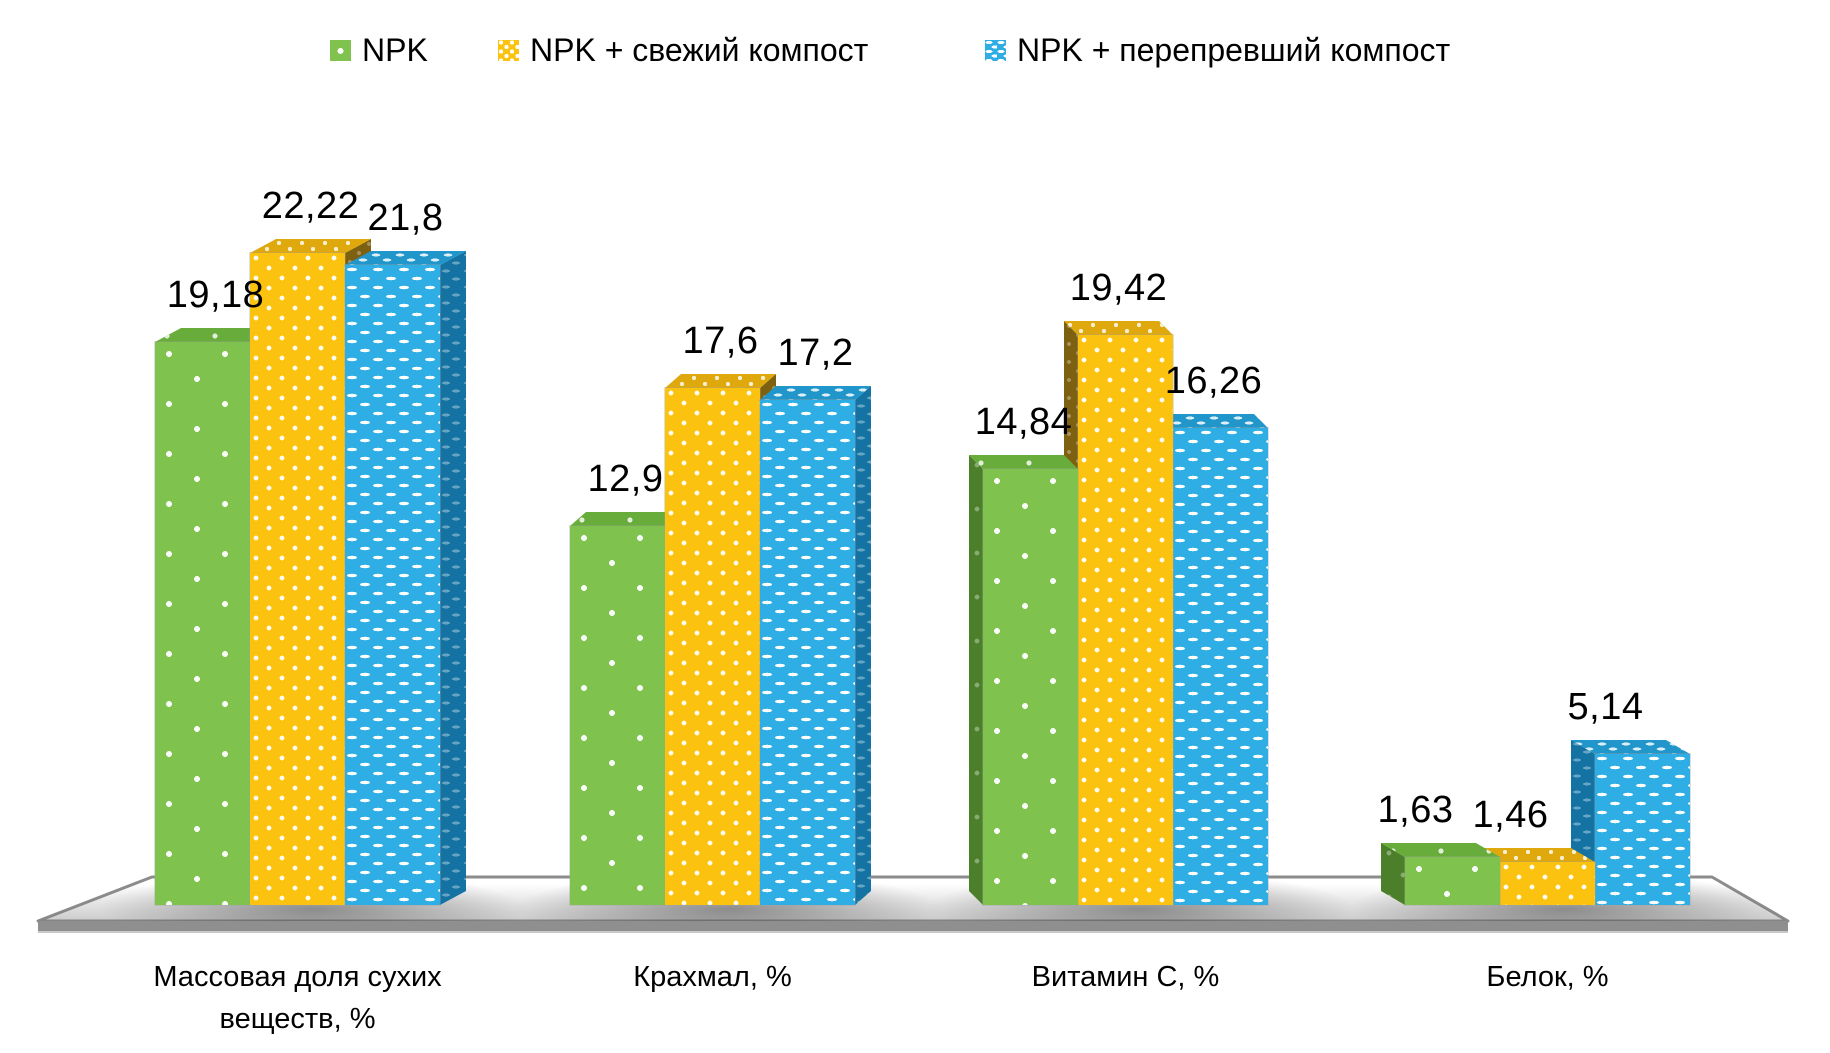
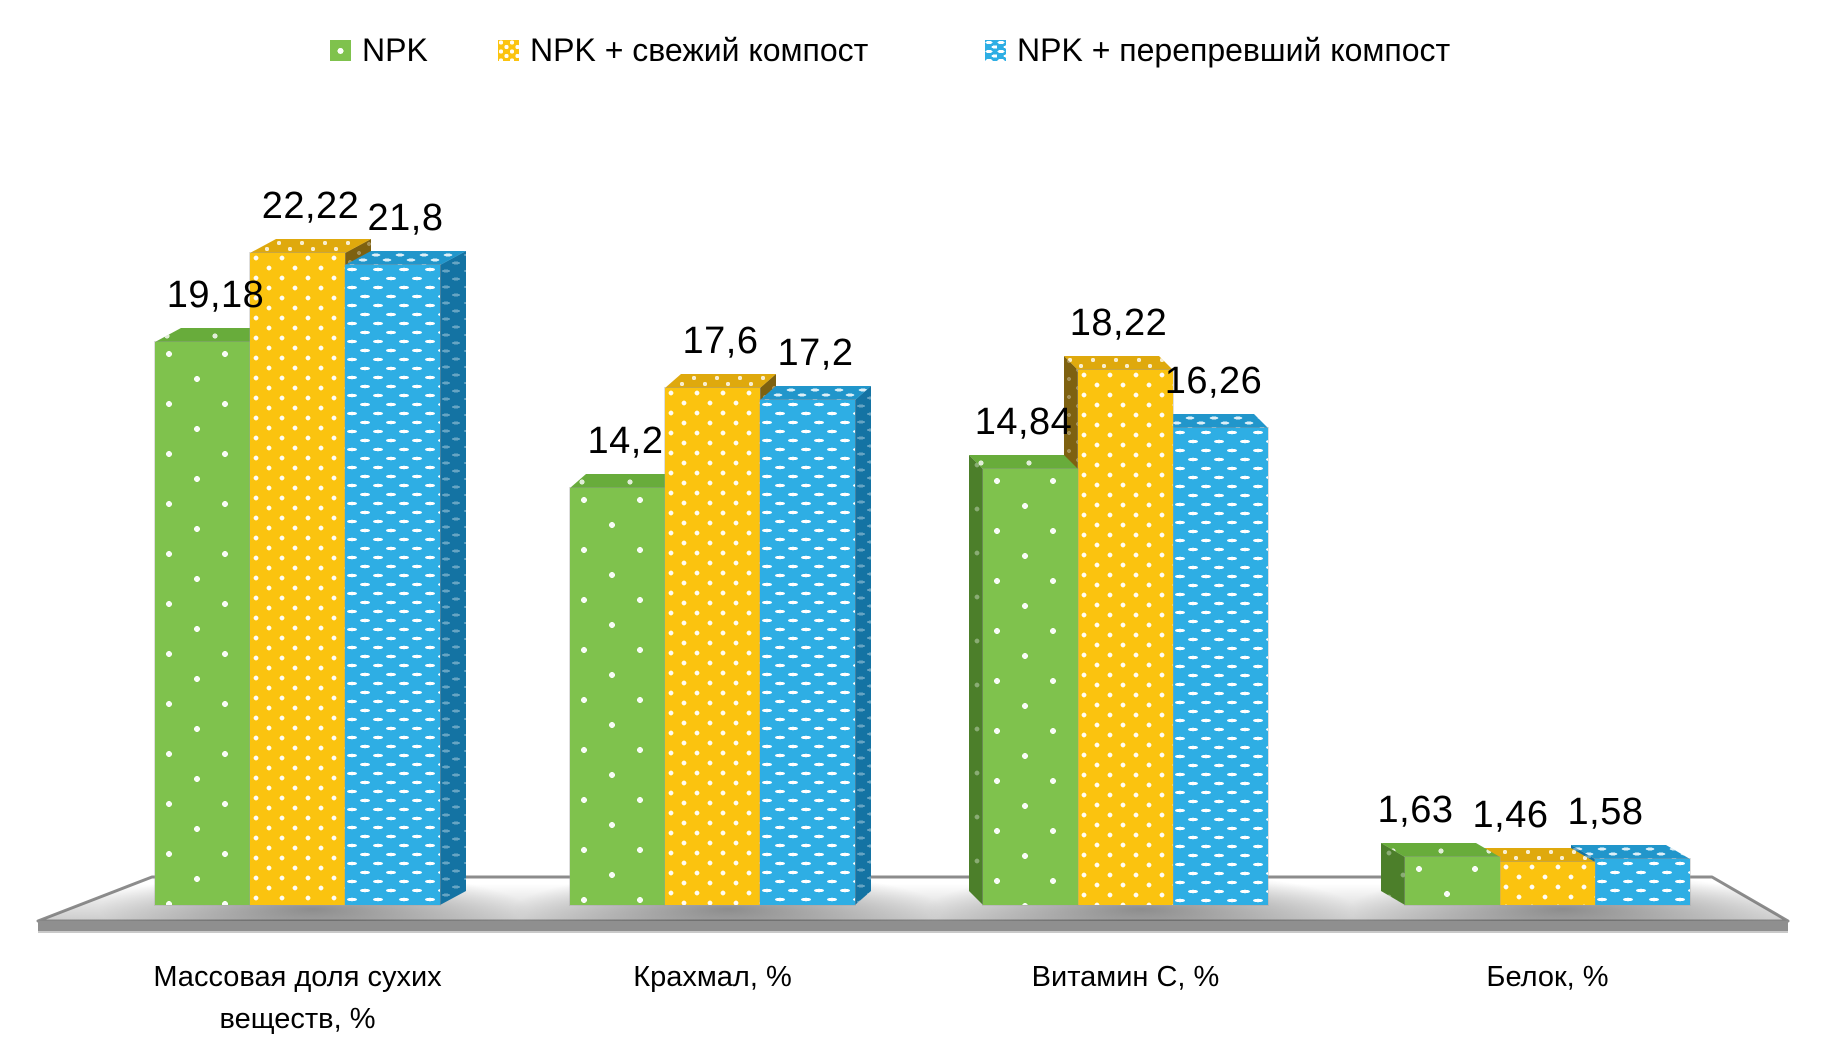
NPK/Крахмал, %: 12,9 -> 14,2
NPK + свежий компост/Витамин С, %: 19,42 -> 18,22
NPK + перепревший компост/Белок, %: 5,14 -> 1,58
